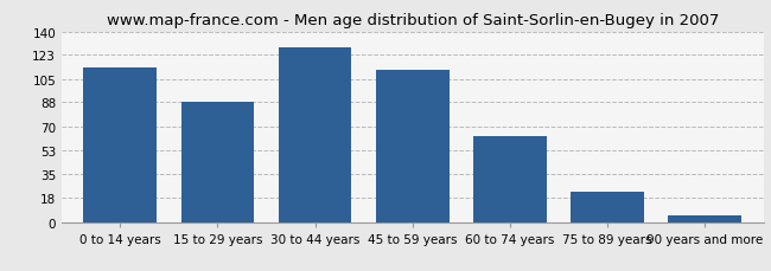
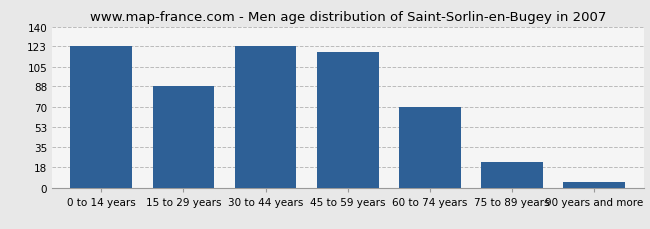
0 to 14 years: 114 -> 123
30 to 44 years: 128 -> 123
45 to 59 years: 112 -> 118
60 to 74 years: 63 -> 70
